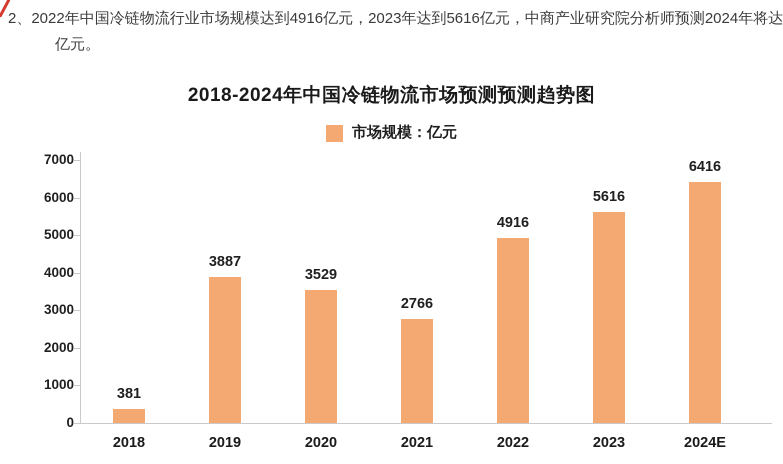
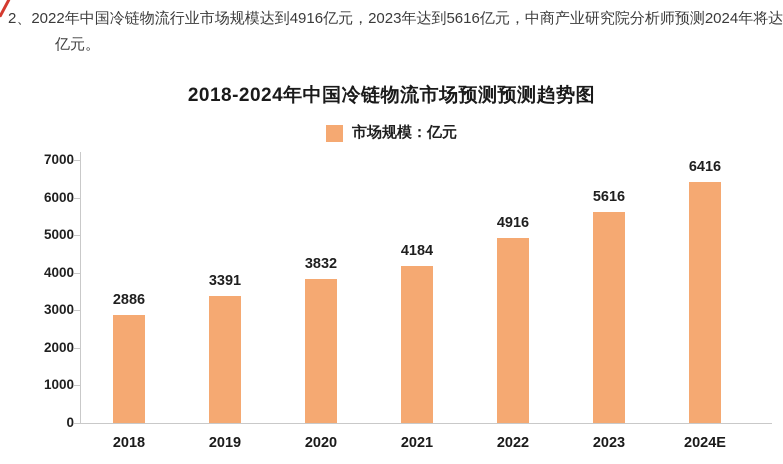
2018: 381 -> 2886
2019: 3887 -> 3391
2020: 3529 -> 3832
2021: 2766 -> 4184
